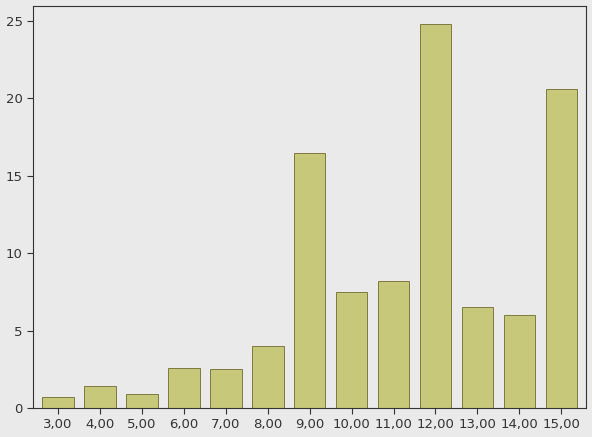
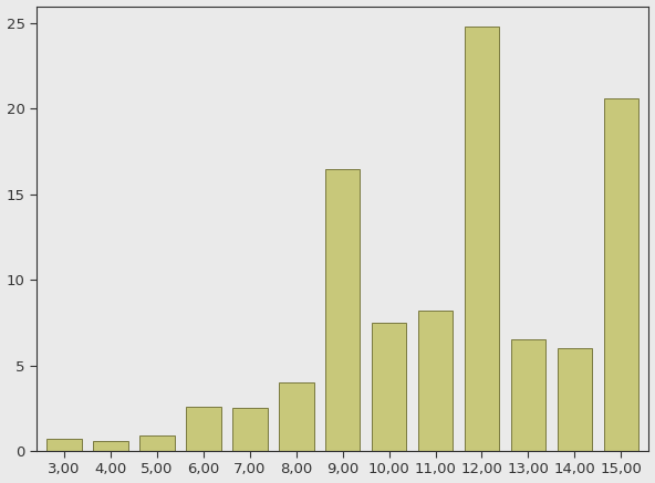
4,00: 1.4 -> 0.6
